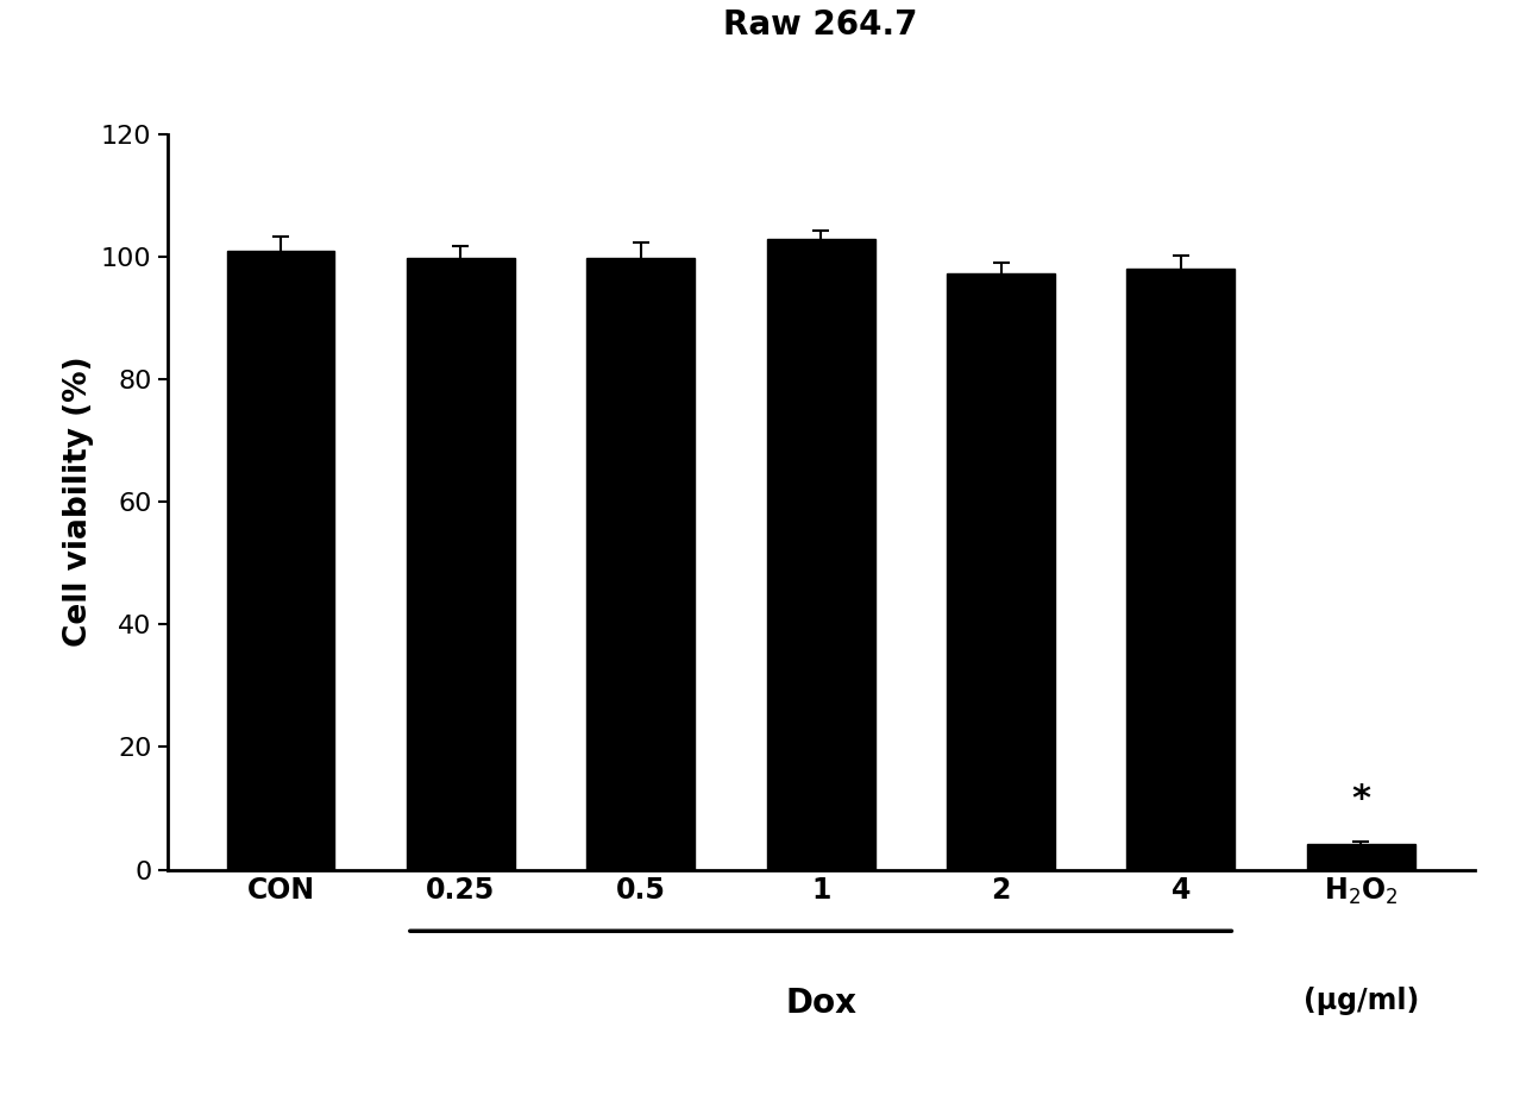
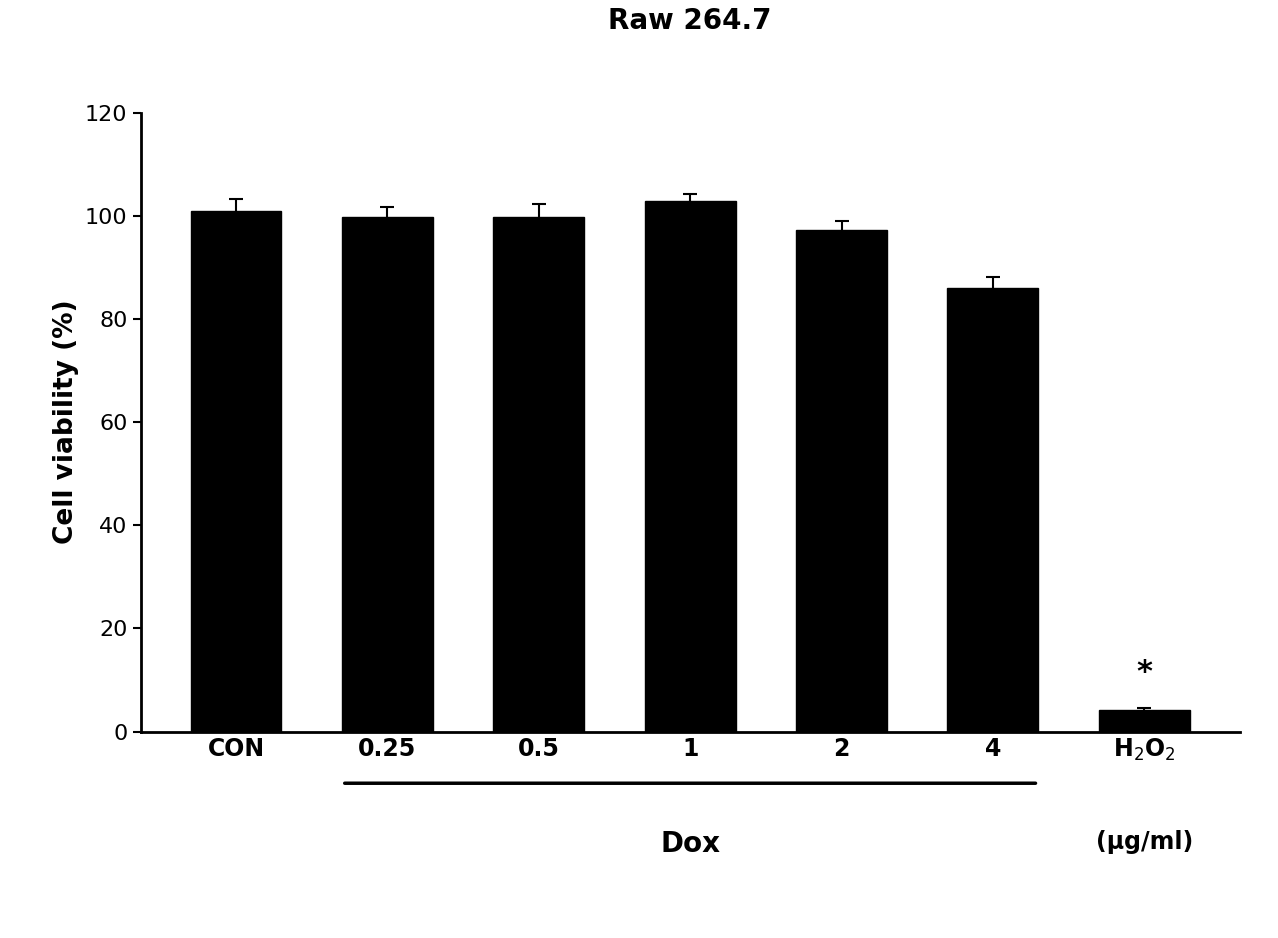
4: 98.0 -> 86.0
